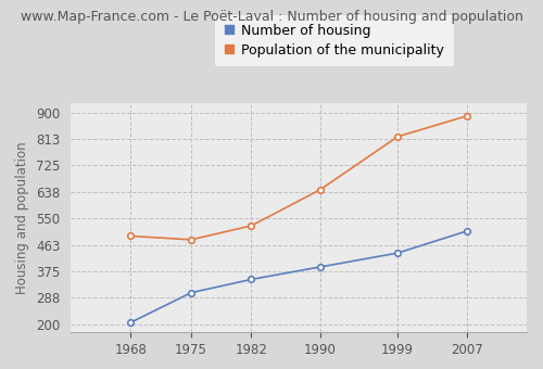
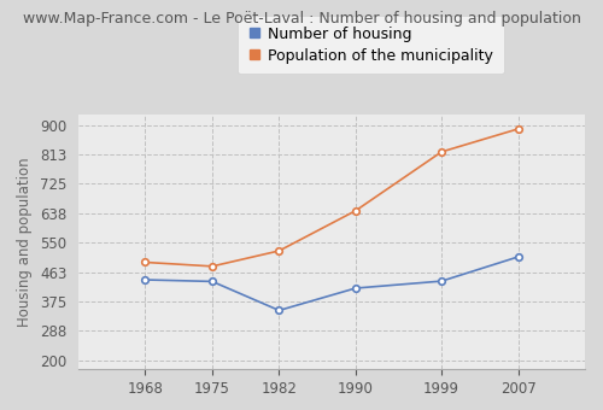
Number of housing/1968: 207 -> 440
Number of housing/1975: 305 -> 435
Number of housing/1990: 390 -> 415
